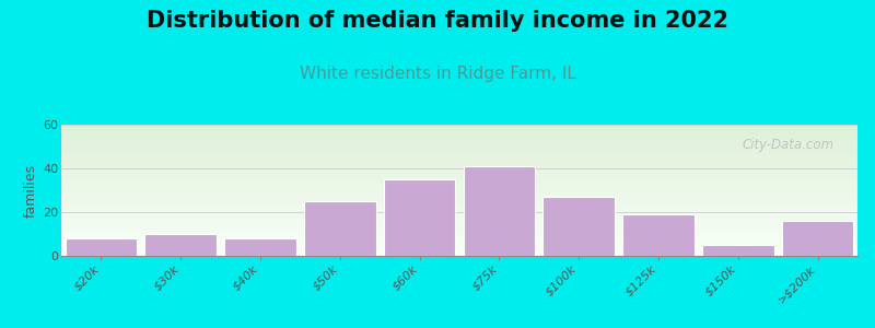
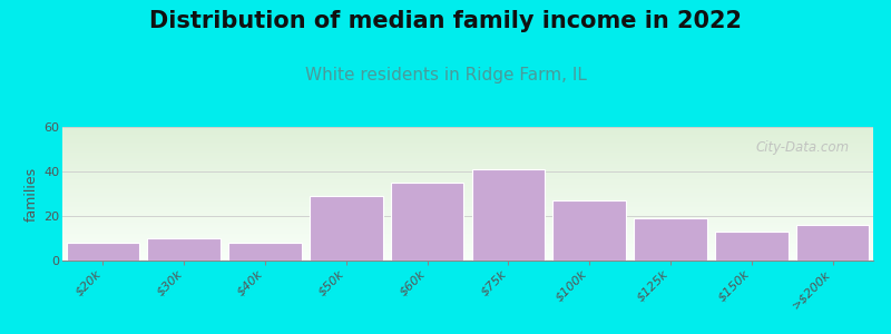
$50k: 25 -> 29
$150k: 5 -> 13
